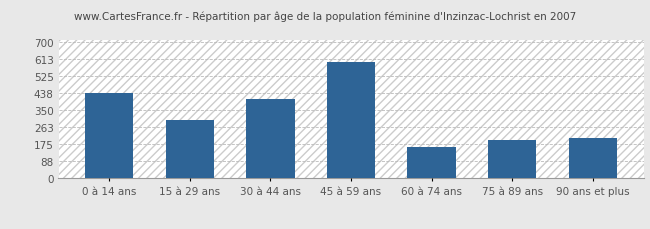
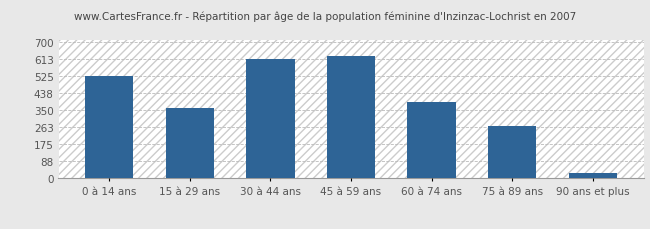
0 à 14 ans: 440 -> 520
15 à 29 ans: 300 -> 360
30 à 44 ans: 410 -> 610
45 à 59 ans: 600 -> 630
60 à 74 ans: 160 -> 400
75 à 89 ans: 200 -> 270
90 ans et plus: 210 -> 30
